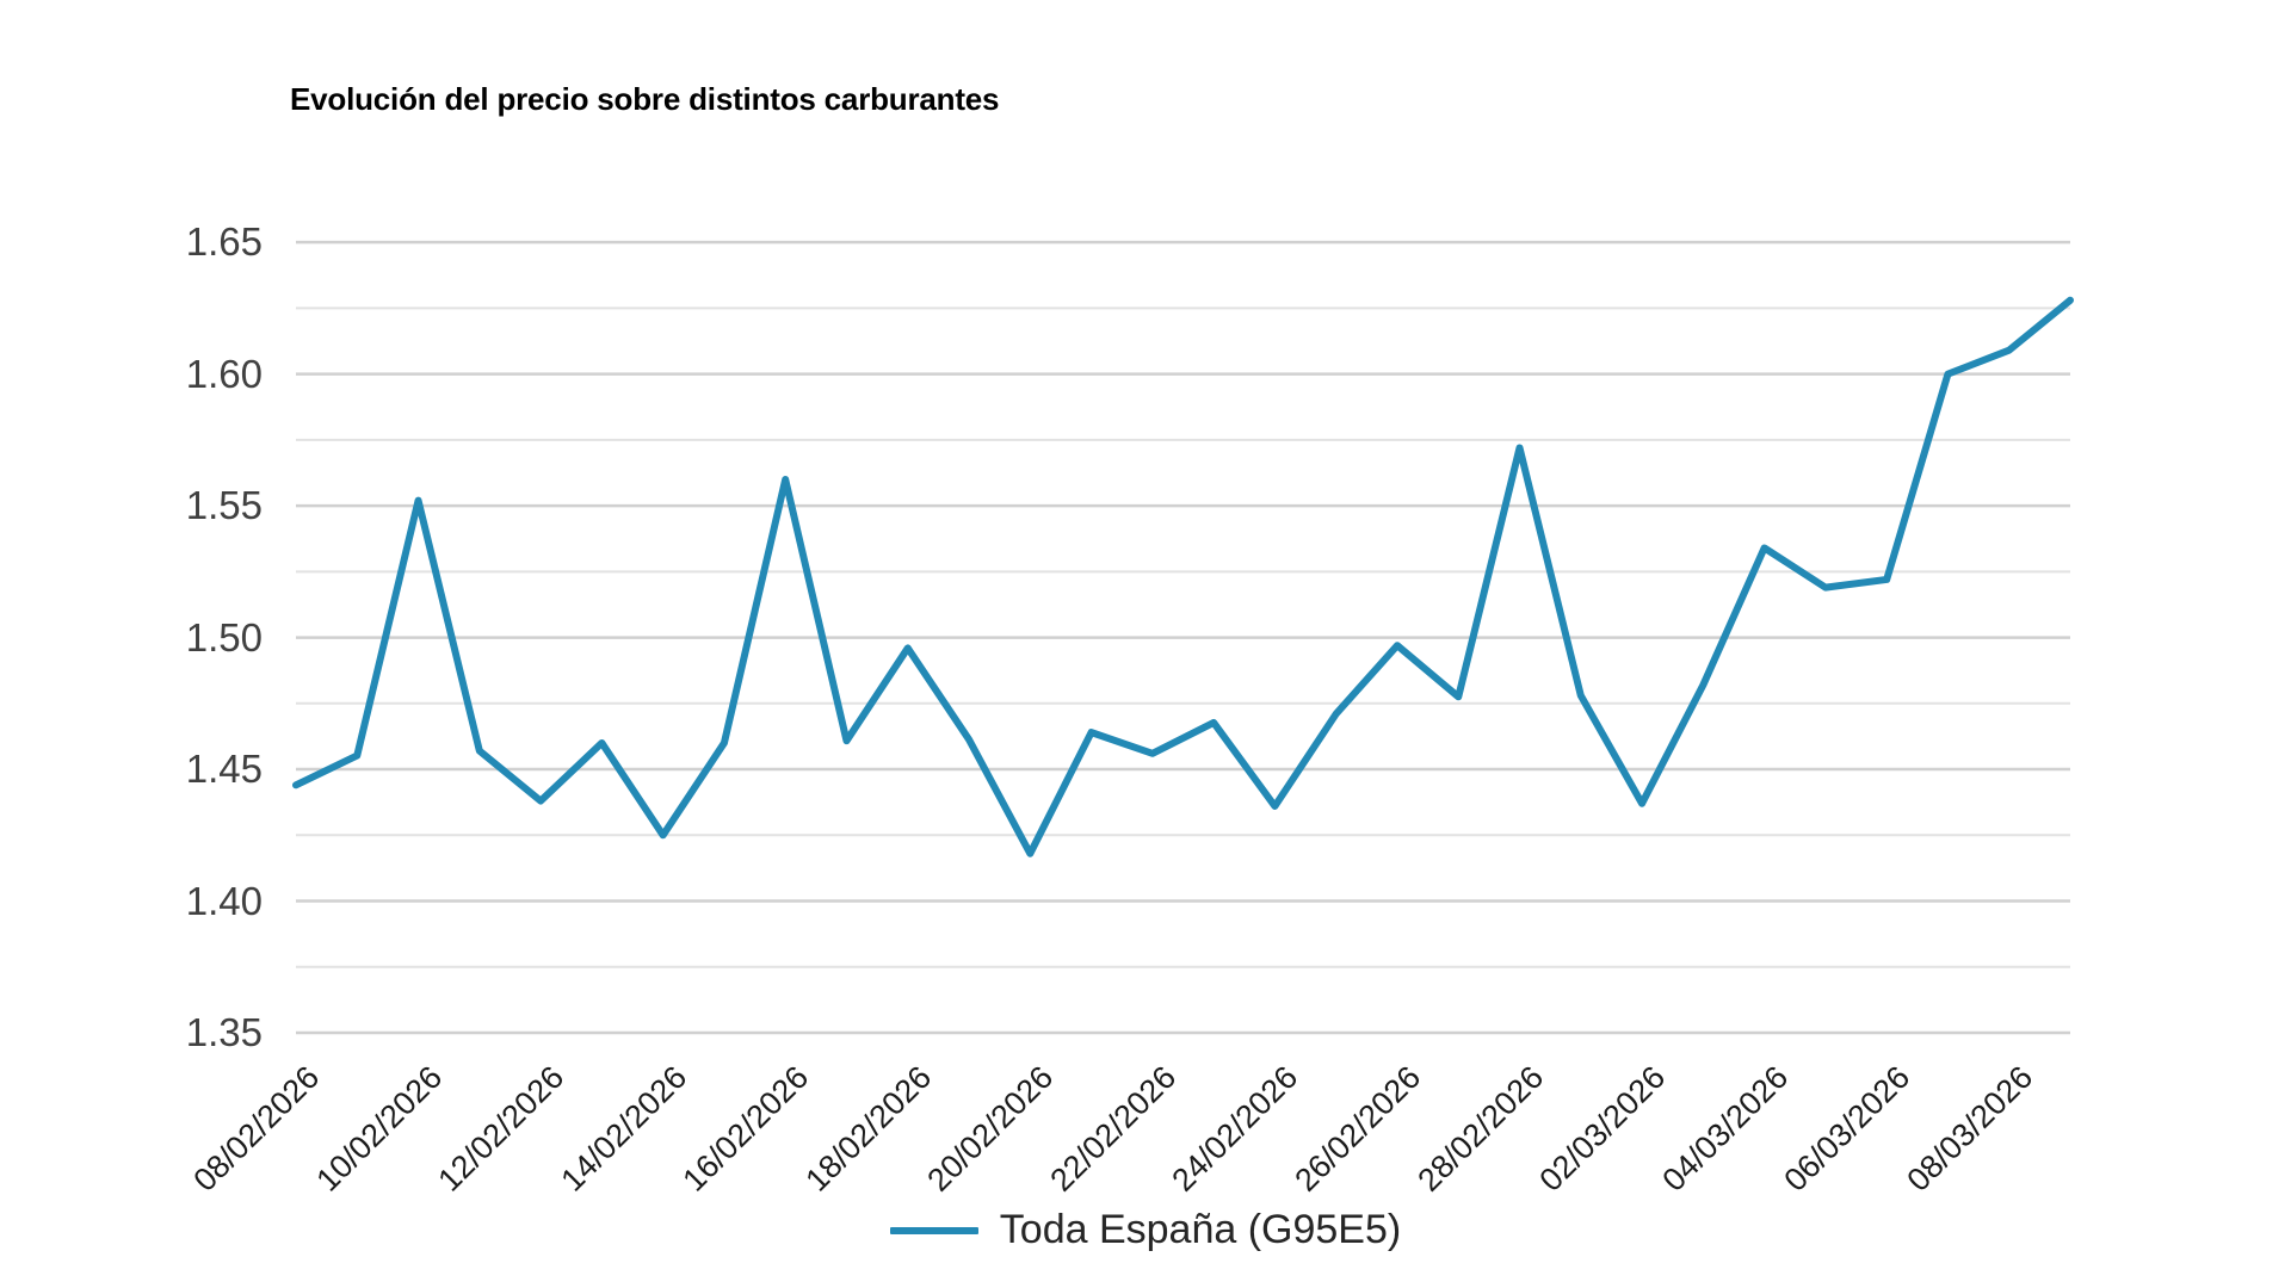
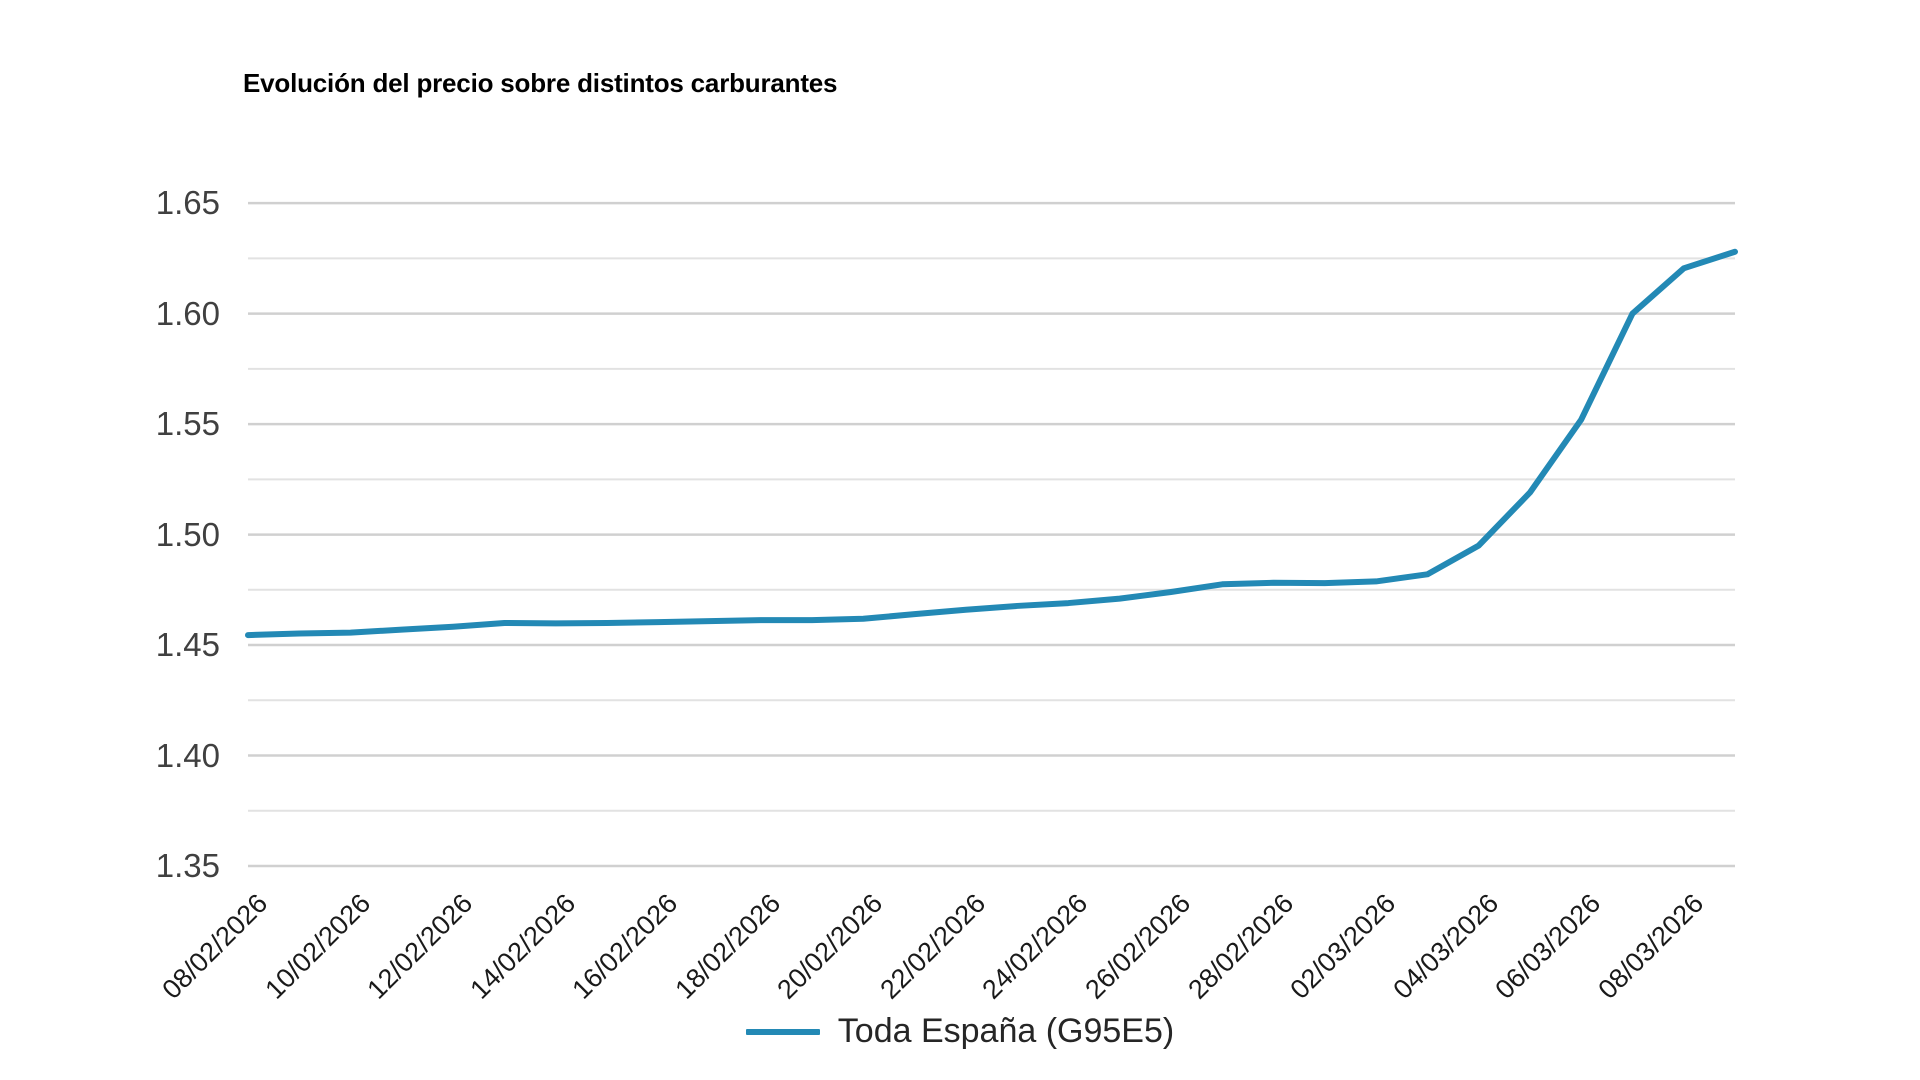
08/02/2026: 1.444 -> 1.454
10/02/2026: 1.552 -> 1.456
12/02/2026: 1.438 -> 1.458
14/02/2026: 1.425 -> 1.460
16/02/2026: 1.560 -> 1.460
18/02/2026: 1.496 -> 1.461
20/02/2026: 1.418 -> 1.462
22/02/2026: 1.456 -> 1.466
24/02/2026: 1.436 -> 1.469
26/02/2026: 1.497 -> 1.474
28/02/2026: 1.572 -> 1.478
02/03/2026: 1.437 -> 1.479
04/03/2026: 1.534 -> 1.495
06/03/2026: 1.522 -> 1.552
08/03/2026: 1.609 -> 1.621
